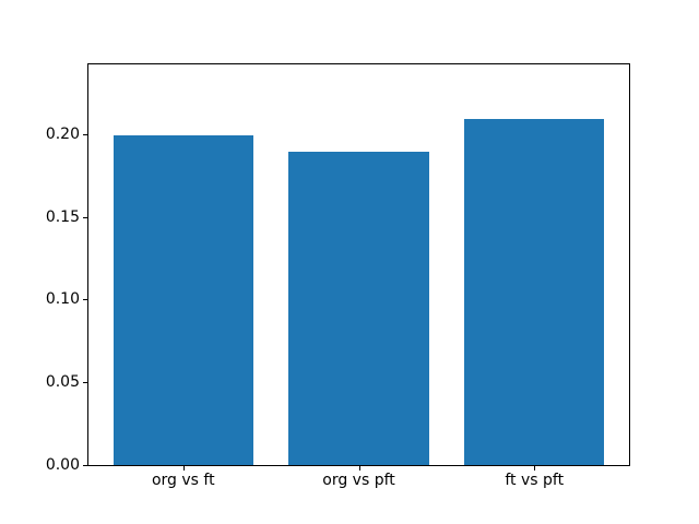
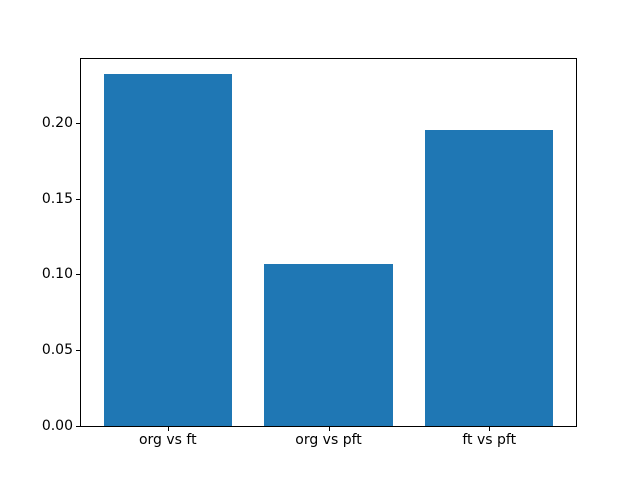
org vs ft: 0.199 -> 0.232
org vs pft: 0.189 -> 0.107
ft vs pft: 0.209 -> 0.195
